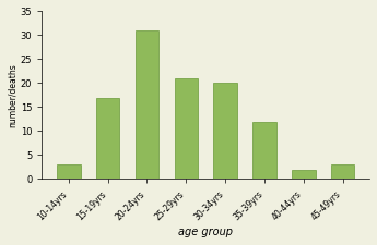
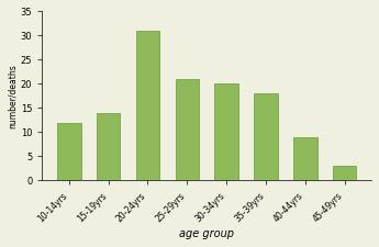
10-14yrs: 3 -> 12
15-19yrs: 17 -> 14
35-39yrs: 12 -> 18
40-44yrs: 2 -> 9
